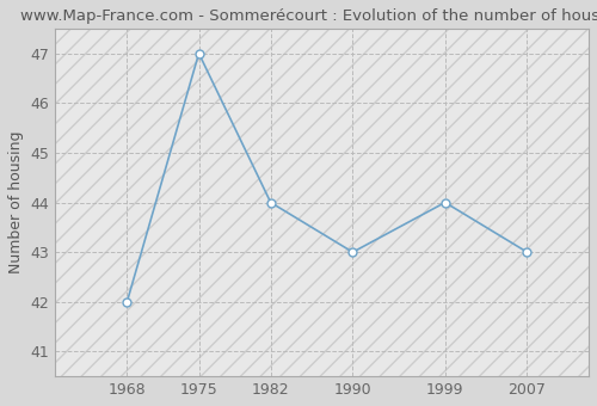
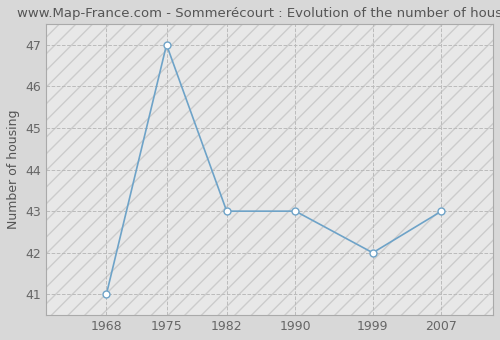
1968: 42 -> 41
1982: 44 -> 43
1999: 44 -> 42
